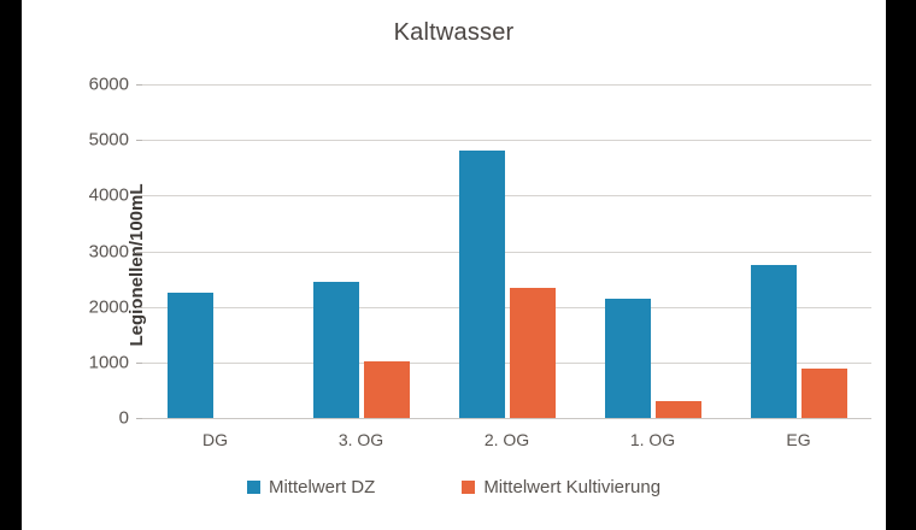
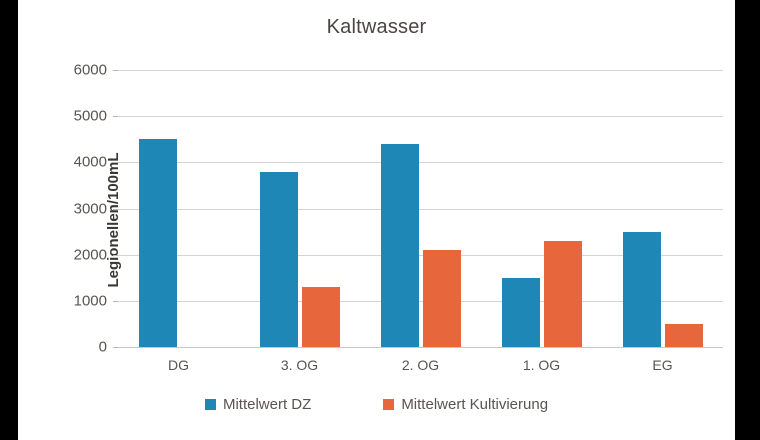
Mittelwert DZ/DG: 2200 -> 4500
Mittelwert DZ/3. OG: 2400 -> 3800
Mittelwert Kultivierung/3. OG: 1000 -> 1300
Mittelwert DZ/2. OG: 4800 -> 4400
Mittelwert Kultivierung/2. OG: 2300 -> 2100
Mittelwert DZ/1. OG: 2200 -> 1500
Mittelwert Kultivierung/1. OG: 300 -> 2300
Mittelwert DZ/EG: 2800 -> 2500
Mittelwert Kultivierung/EG: 900 -> 500
